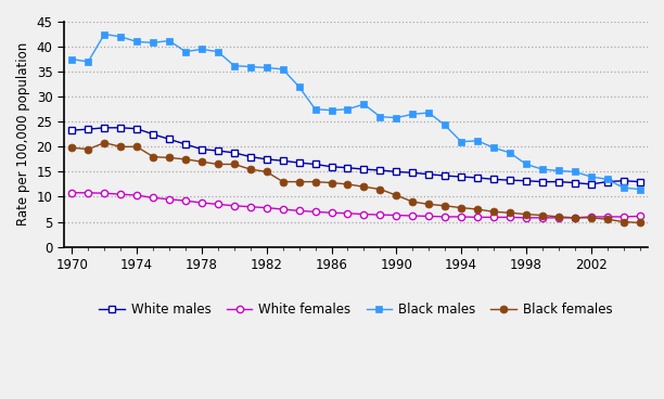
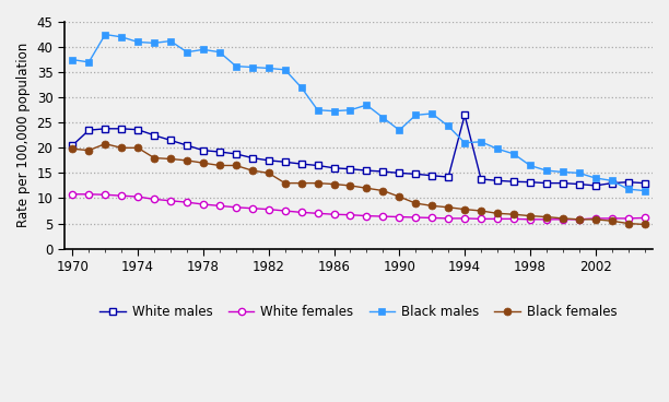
White males/1970: 23.3 -> 20.5
Black males/1990: 25.8 -> 23.5
White males/1994: 14.0 -> 26.5
